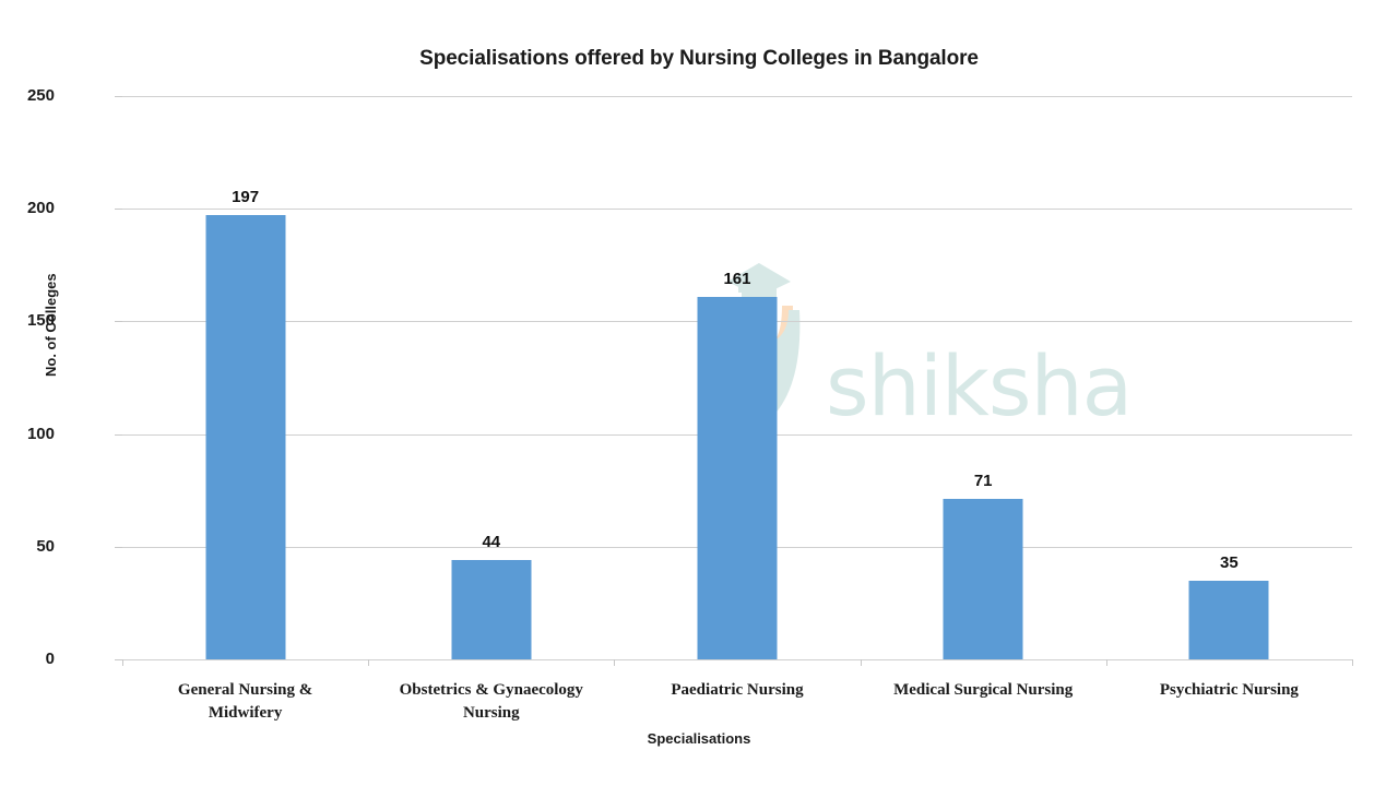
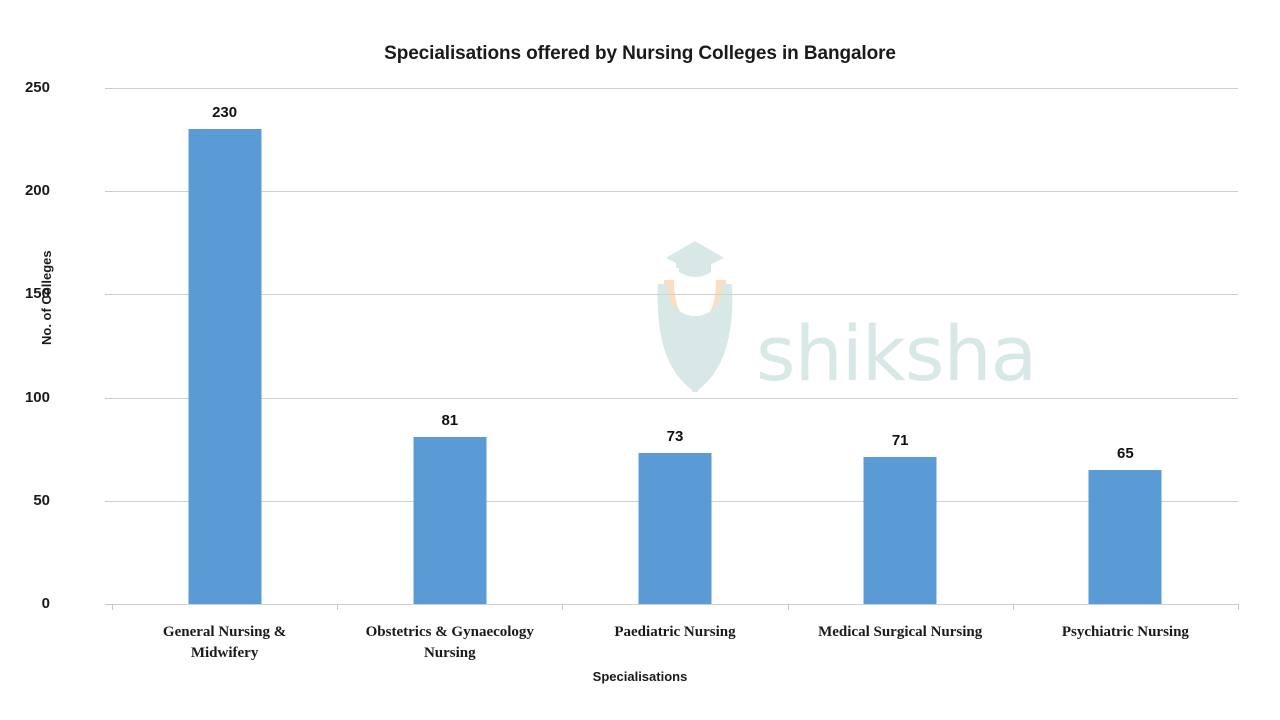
General Nursing & Midwifery: 197 -> 230
Obstetrics & Gynaecology Nursing: 44 -> 81
Paediatric Nursing: 161 -> 73
Psychiatric Nursing: 35 -> 65
